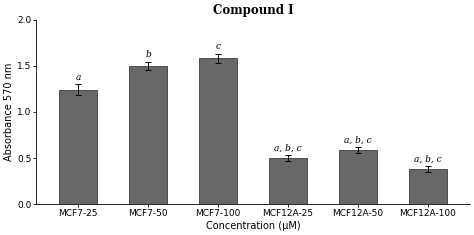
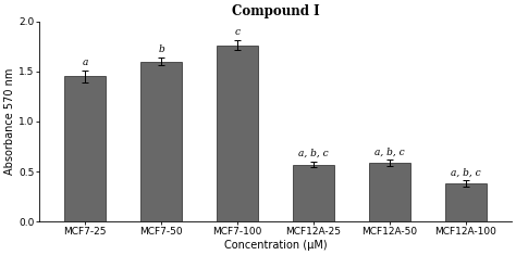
MCF7-25: 1.24 -> 1.45
MCF7-50: 1.50 -> 1.60
MCF7-100: 1.58 -> 1.76
MCF12A-25: 0.50 -> 0.57
